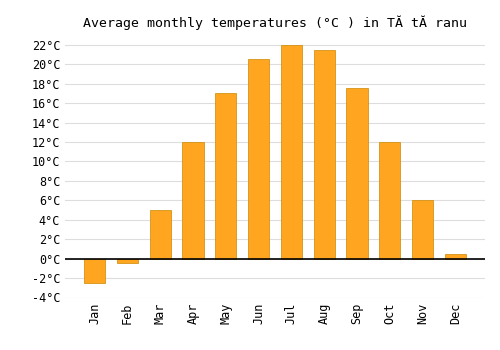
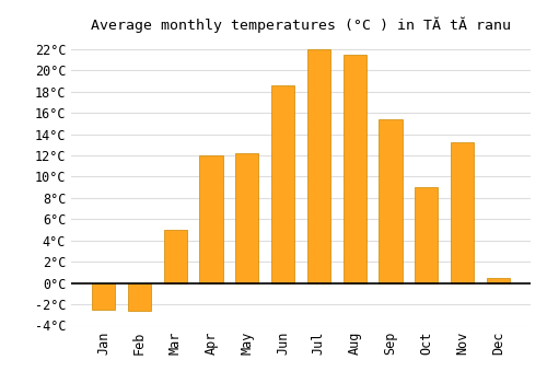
Feb: -0.5°C -> -2.6°C
May: 17.0°C -> 12.2°C
Jun: 20.5°C -> 18.6°C
Sep: 17.5°C -> 15.4°C
Oct: 12.0°C -> 9.0°C
Nov: 6.0°C -> 13.2°C
